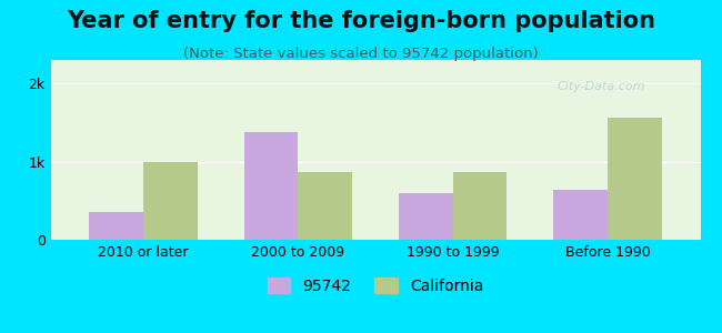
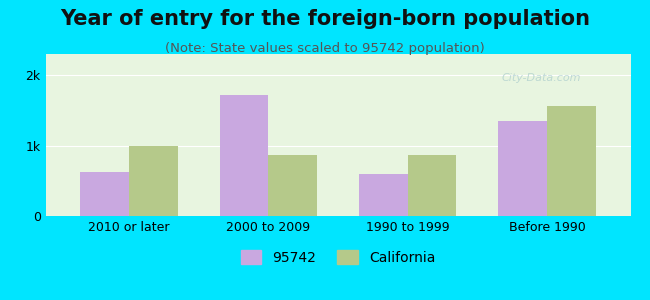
95742/2010 or later: 0.36k -> 0.62k
95742/2000 to 2009: 1.38k -> 1.72k
95742/Before 1990: 0.64k -> 1.35k
